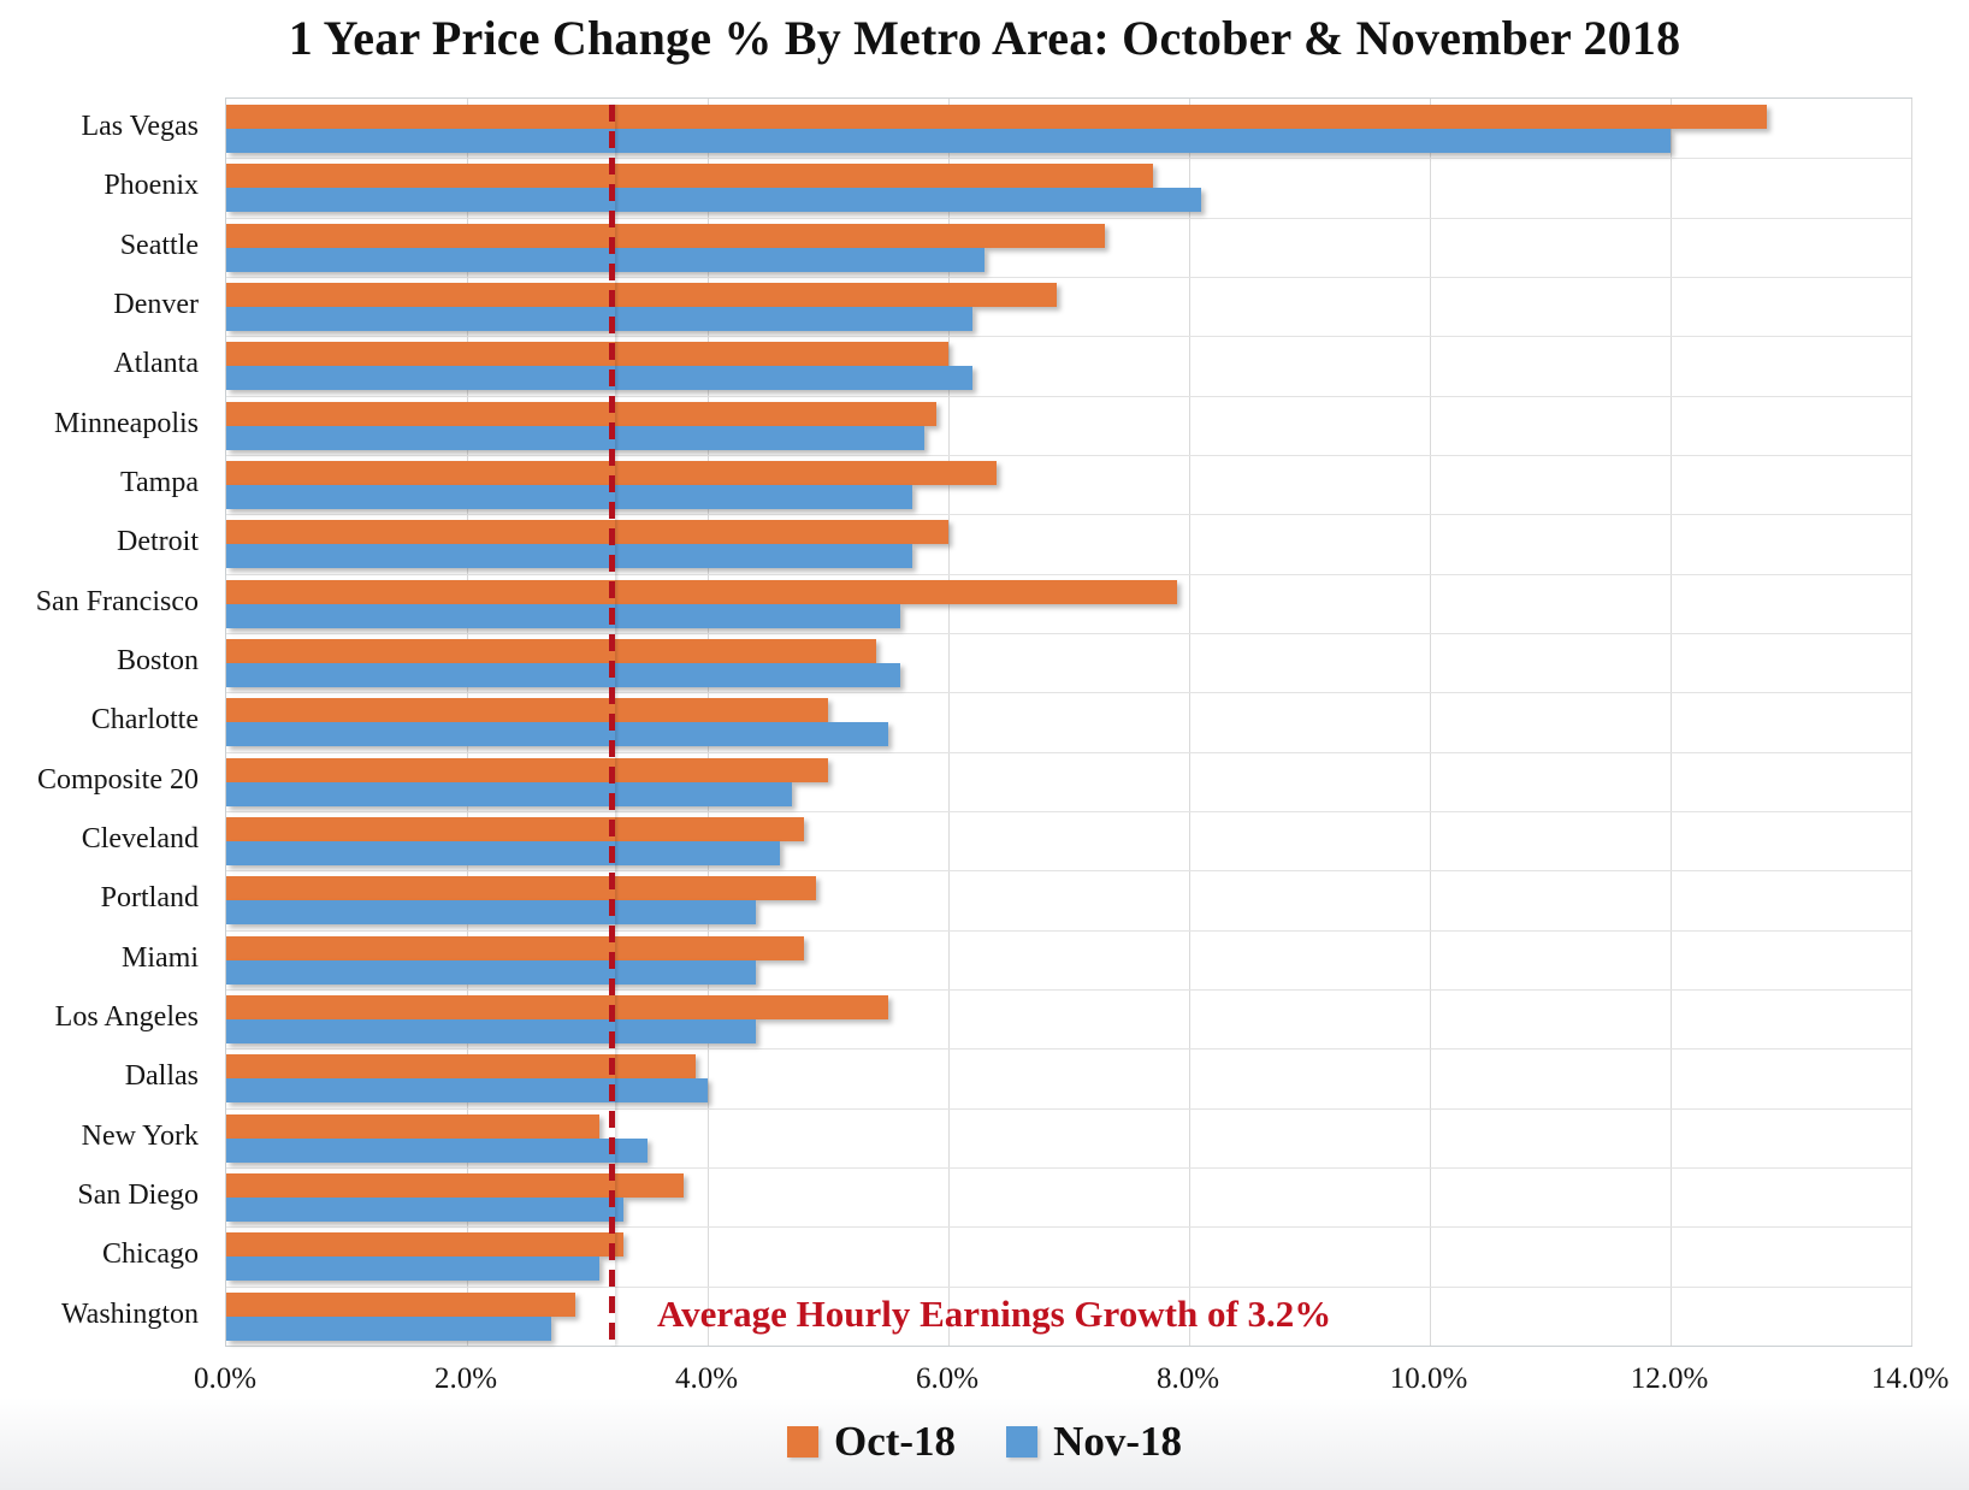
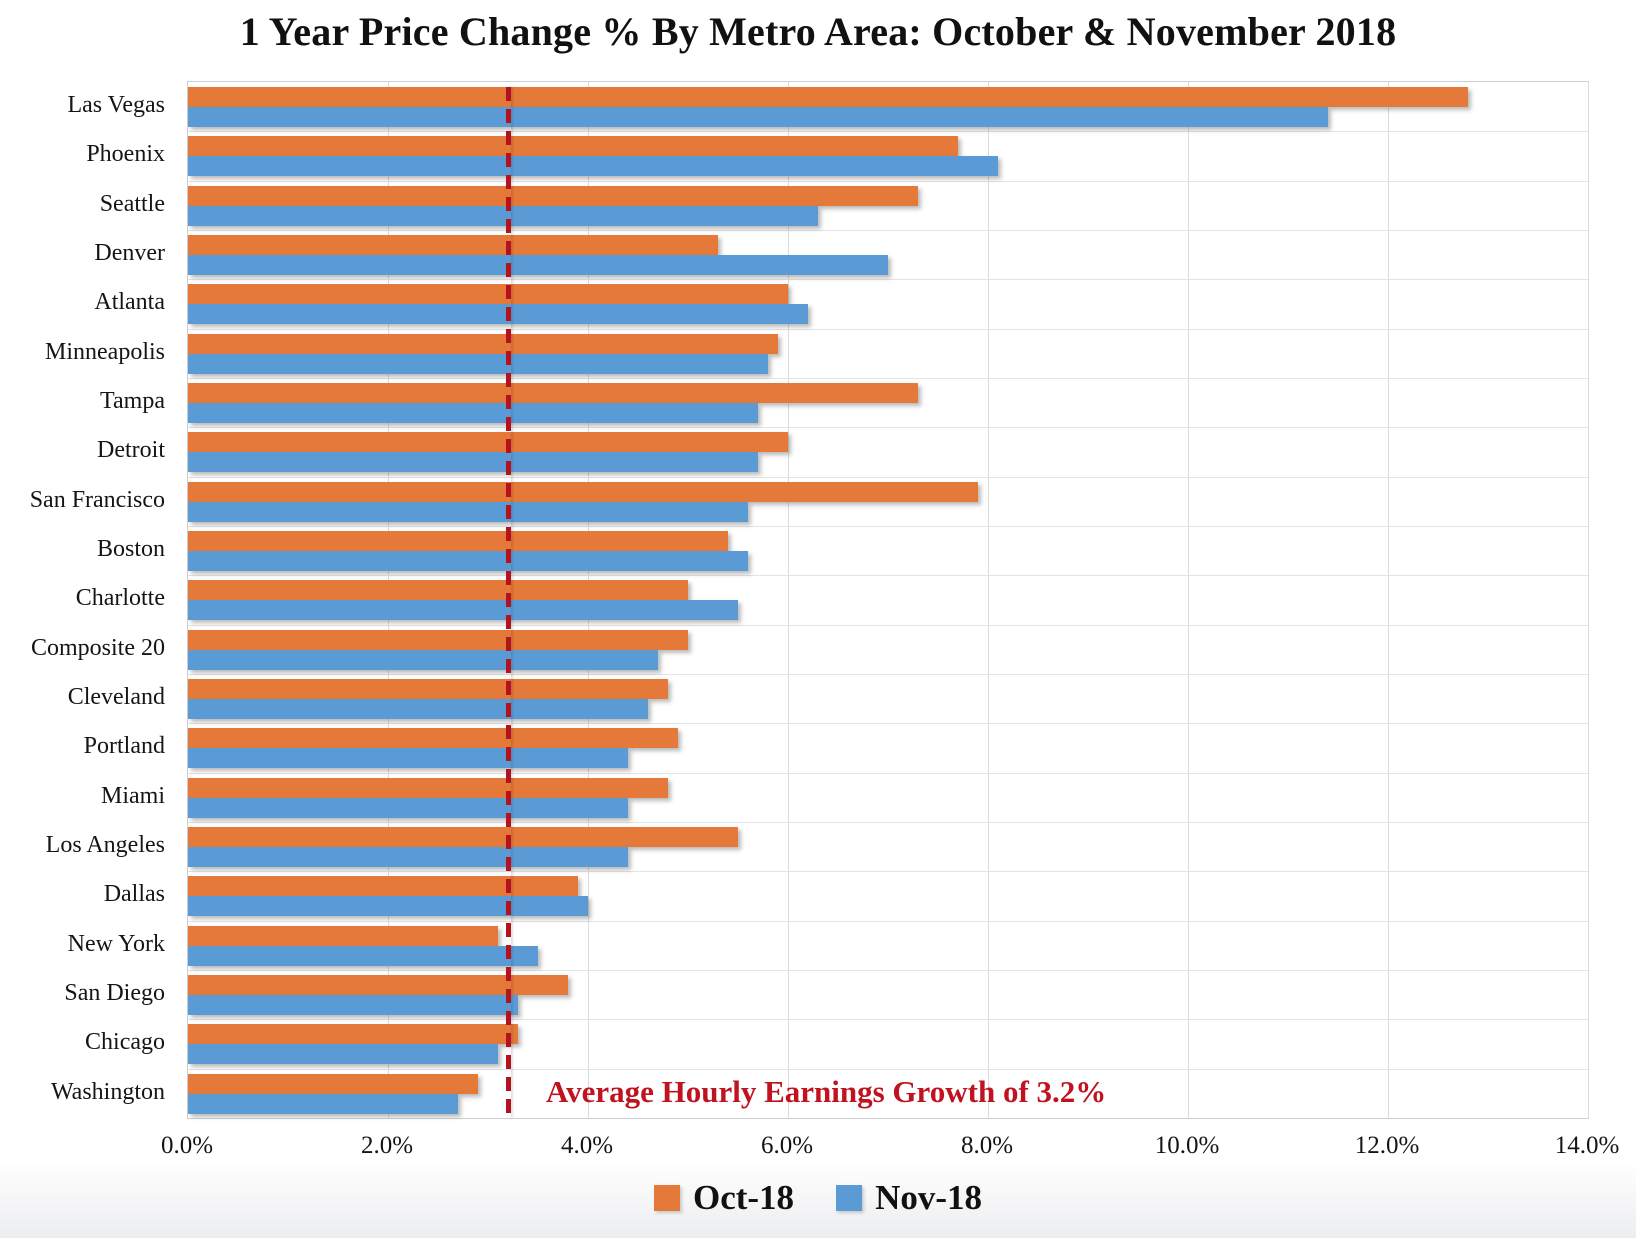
Nov-18/Las Vegas: 12.0% -> 11.4%
Oct-18/Denver: 6.9% -> 5.3%
Nov-18/Denver: 6.2% -> 7.0%
Oct-18/Tampa: 6.4% -> 7.3%
